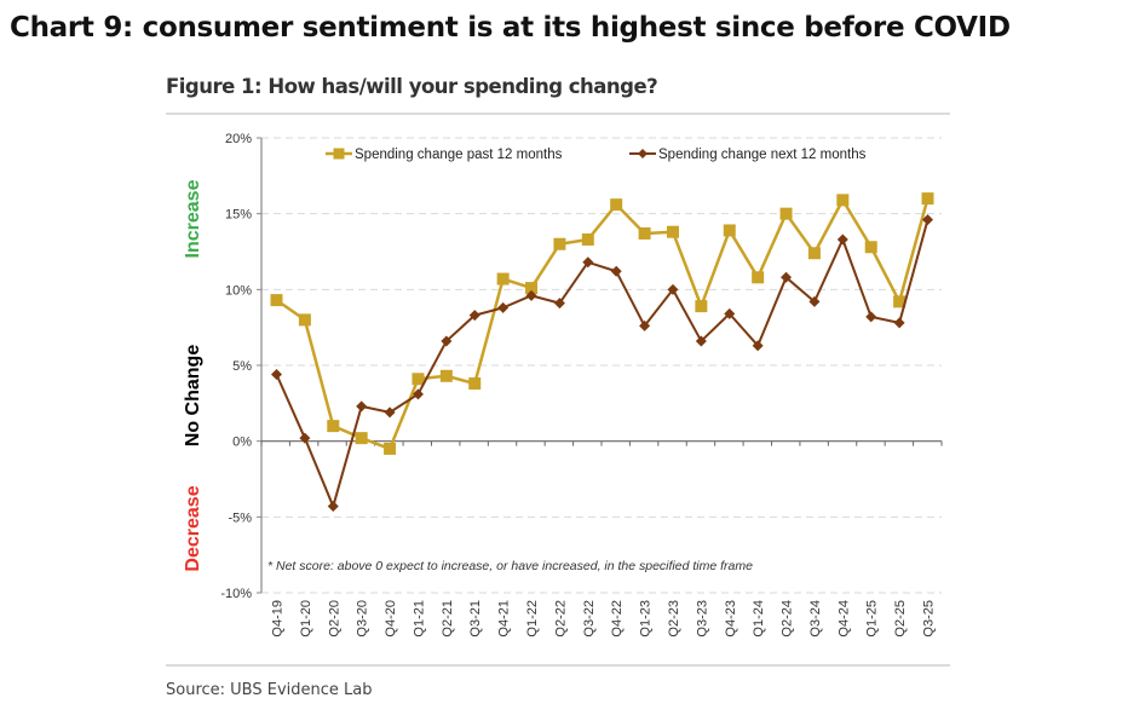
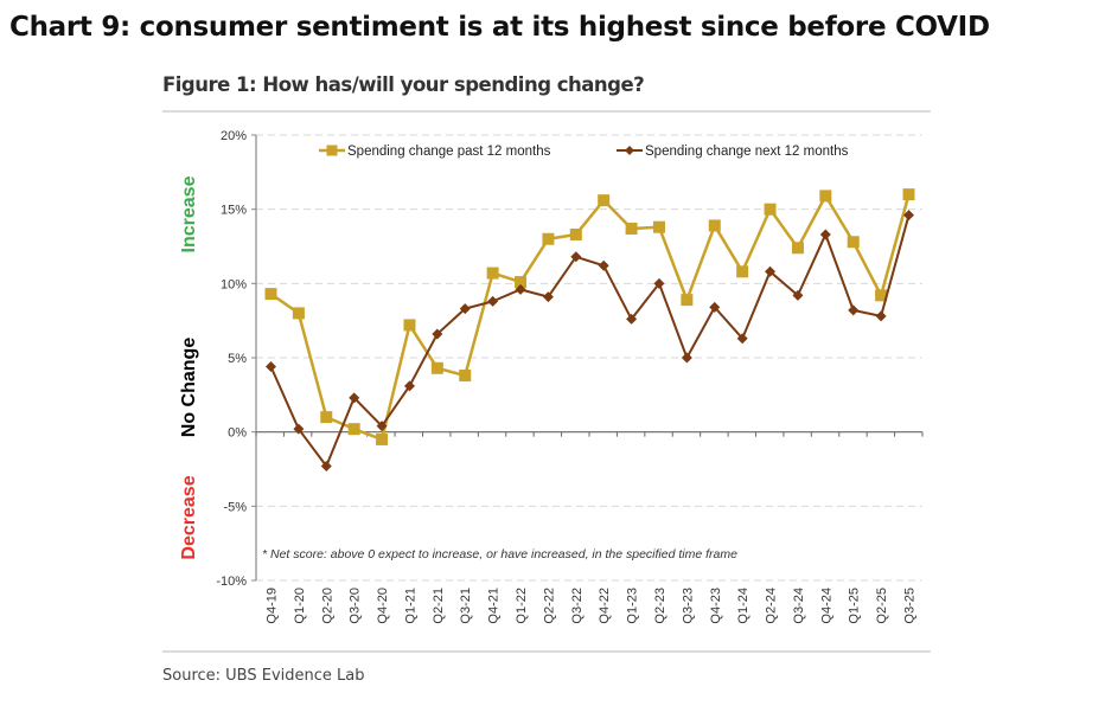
Spending change next 12 months/Q2-20: -4.3% -> -2.3%
Spending change next 12 months/Q4-20: 1.9% -> 0.4%
Spending change past 12 months/Q1-21: 4.1% -> 7.2%
Spending change next 12 months/Q3-23: 6.6% -> 5.0%
